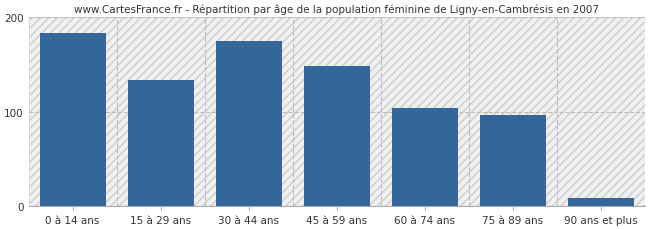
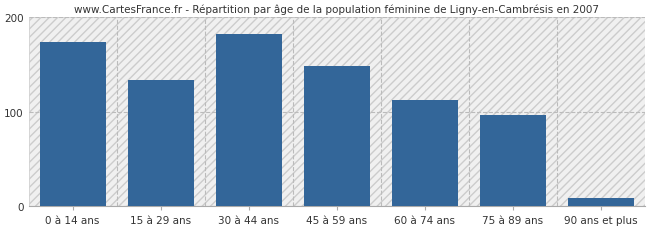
0 à 14 ans: 183 -> 174
30 à 44 ans: 175 -> 182
60 à 74 ans: 104 -> 112
